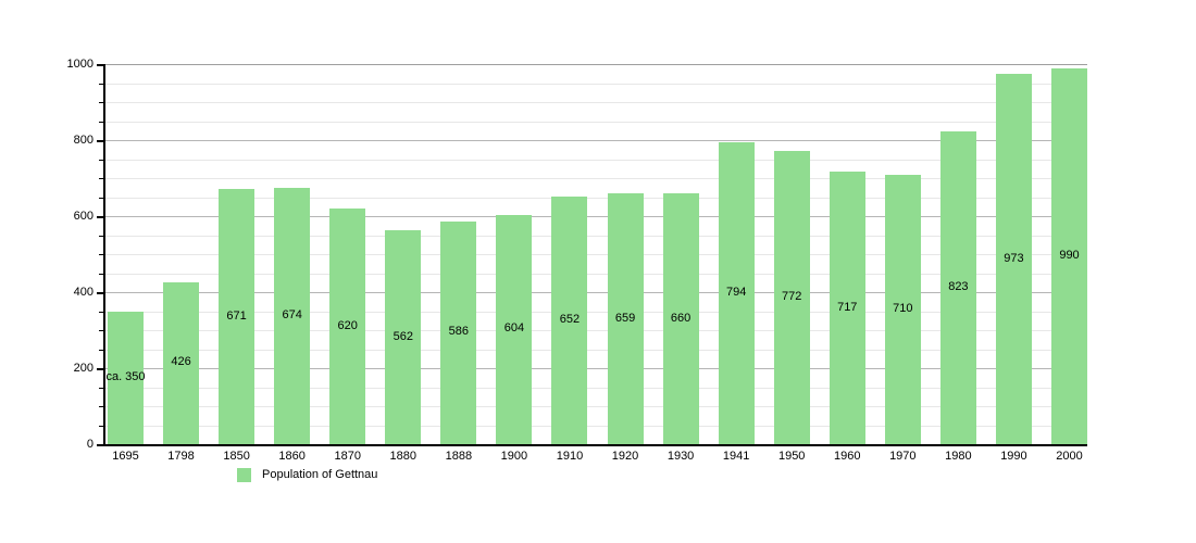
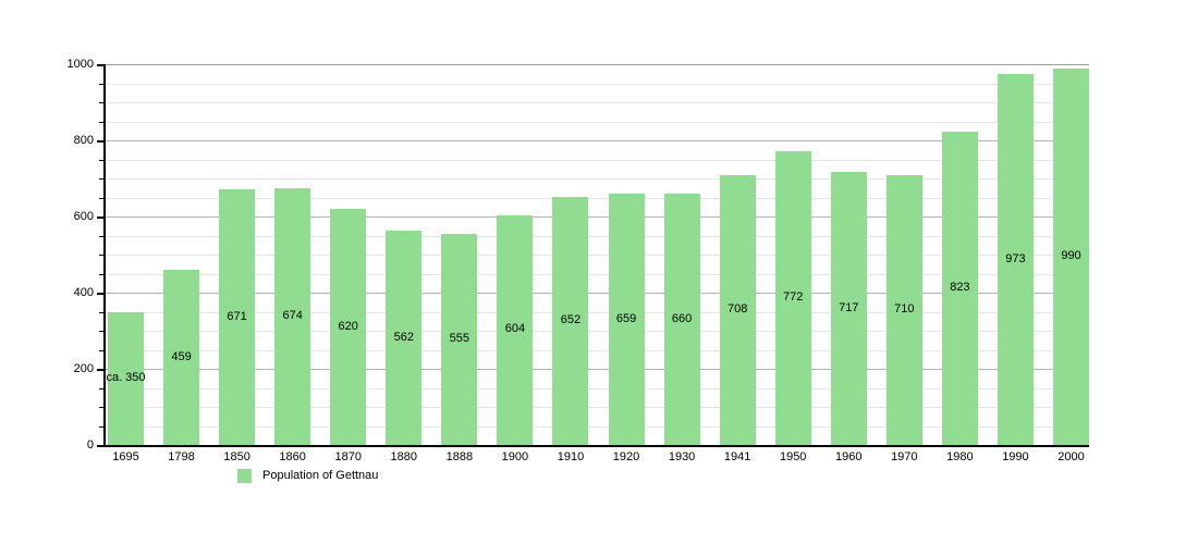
1798: 426 -> 459
1888: 586 -> 555
1941: 794 -> 708
